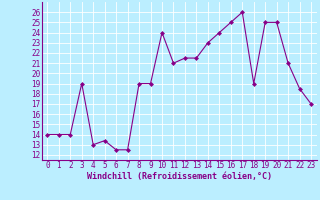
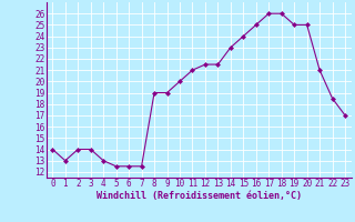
1: 14.0 -> 13.0
3: 19.0 -> 14.0
5: 13.4 -> 12.5
10: 24.0 -> 20.0
18: 19.0 -> 26.0
